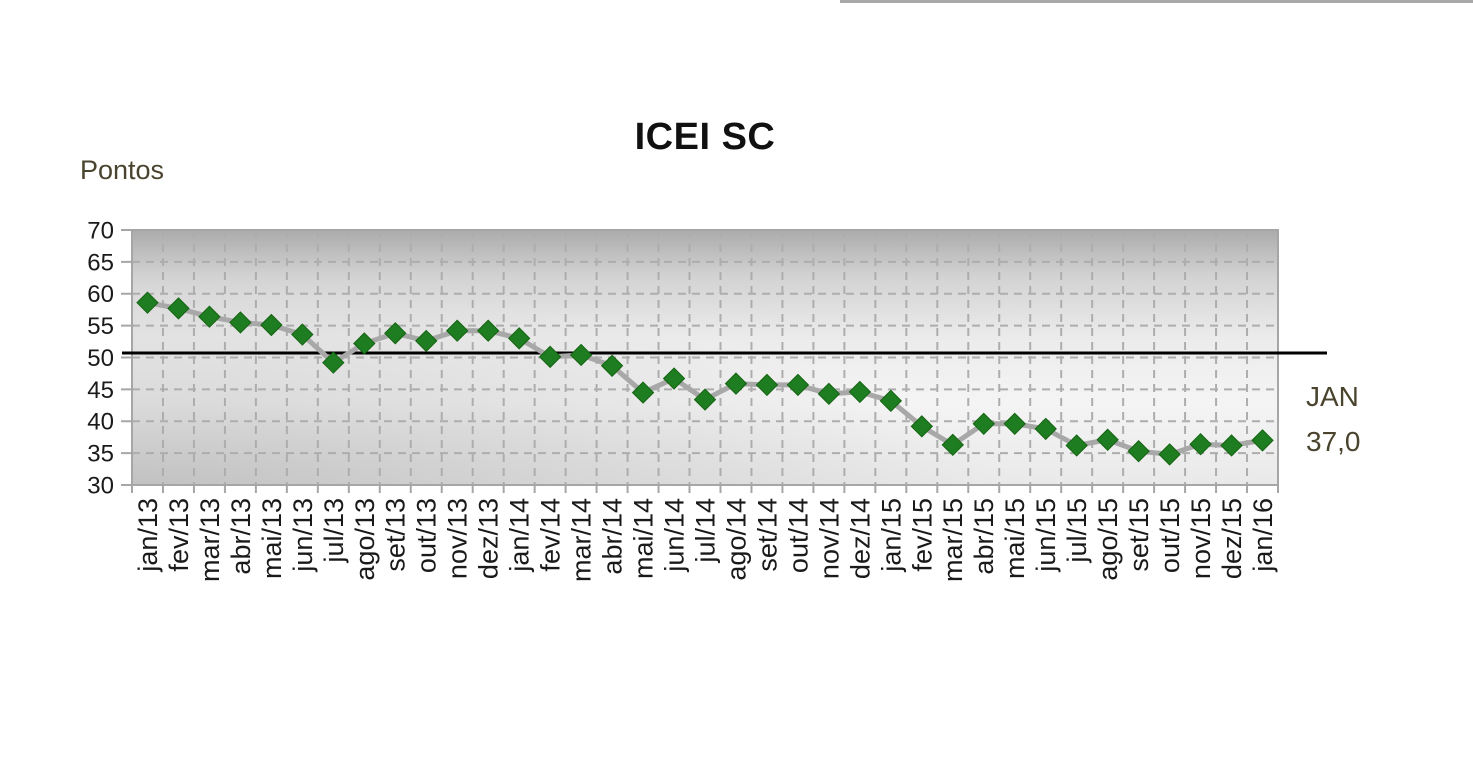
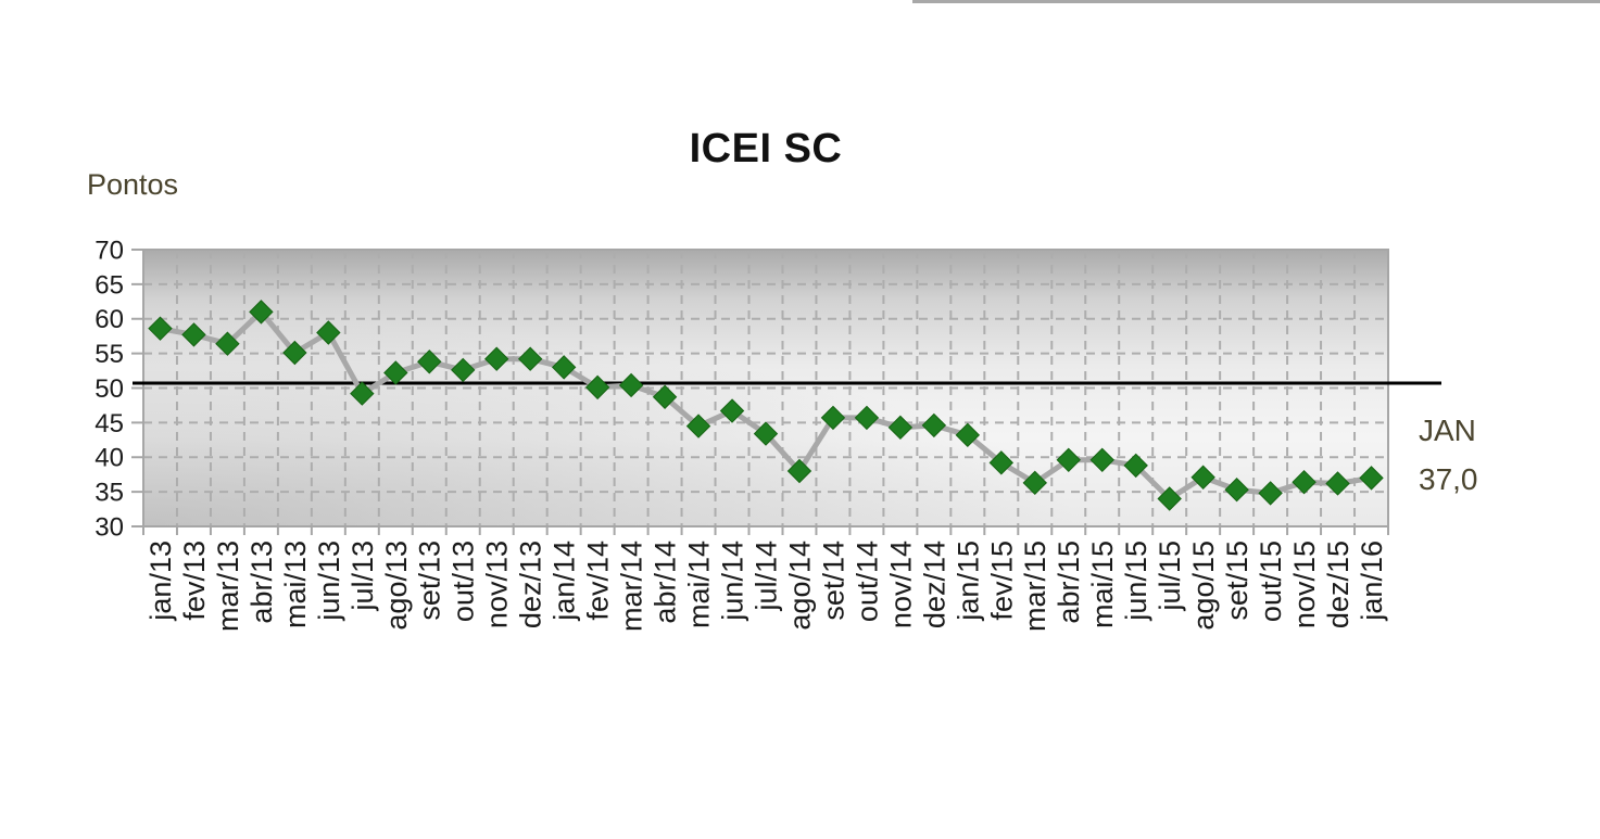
abr/13: 56 -> 61
jun/13: 54 -> 58
ago/14: 46 -> 38
jul/15: 36 -> 34
